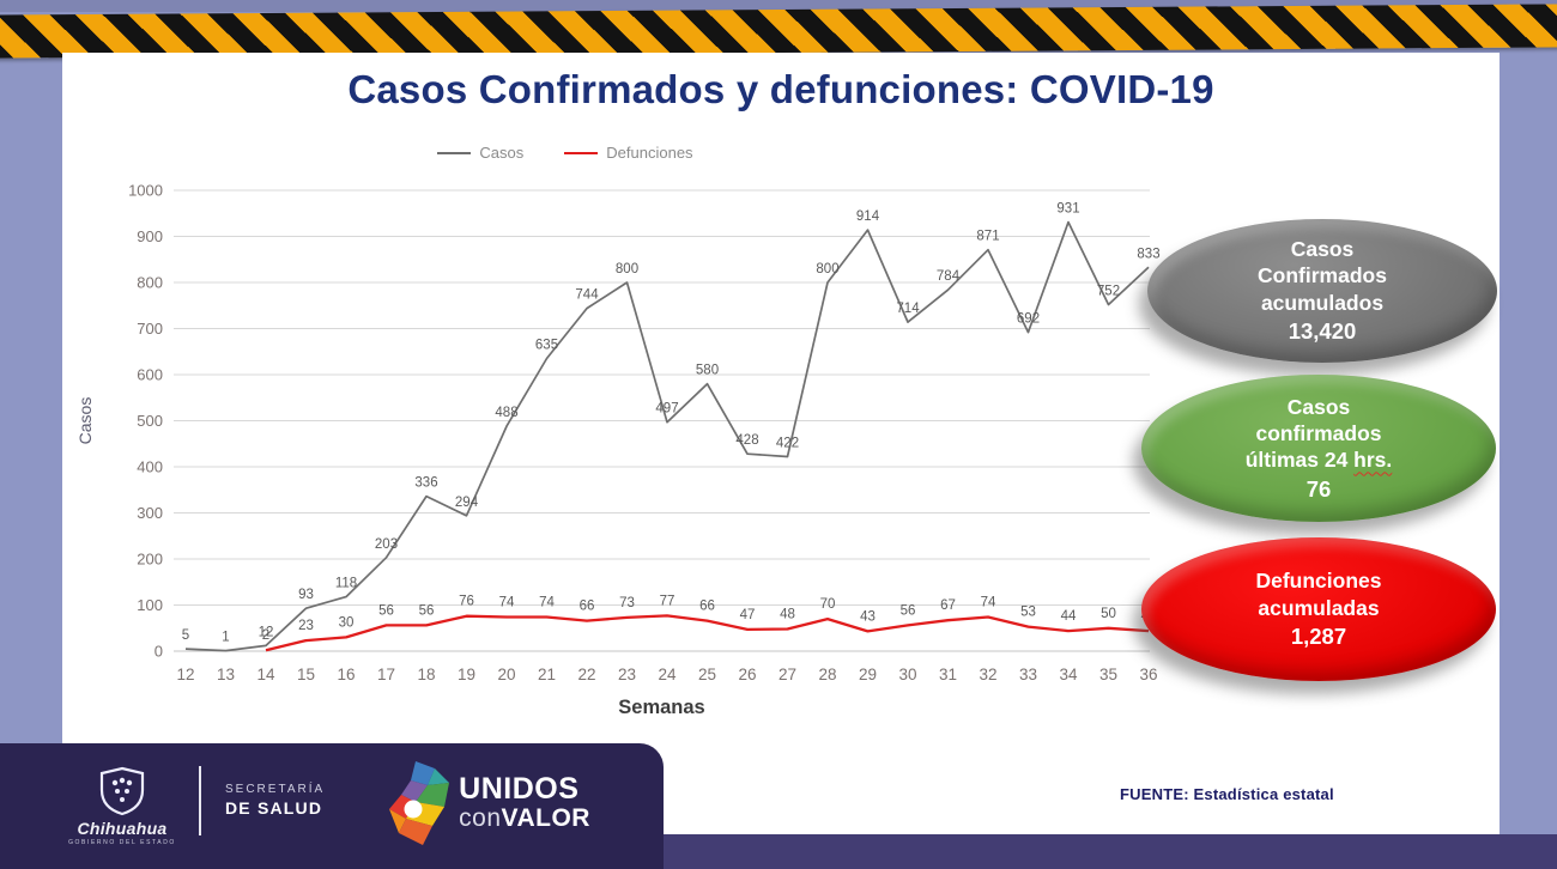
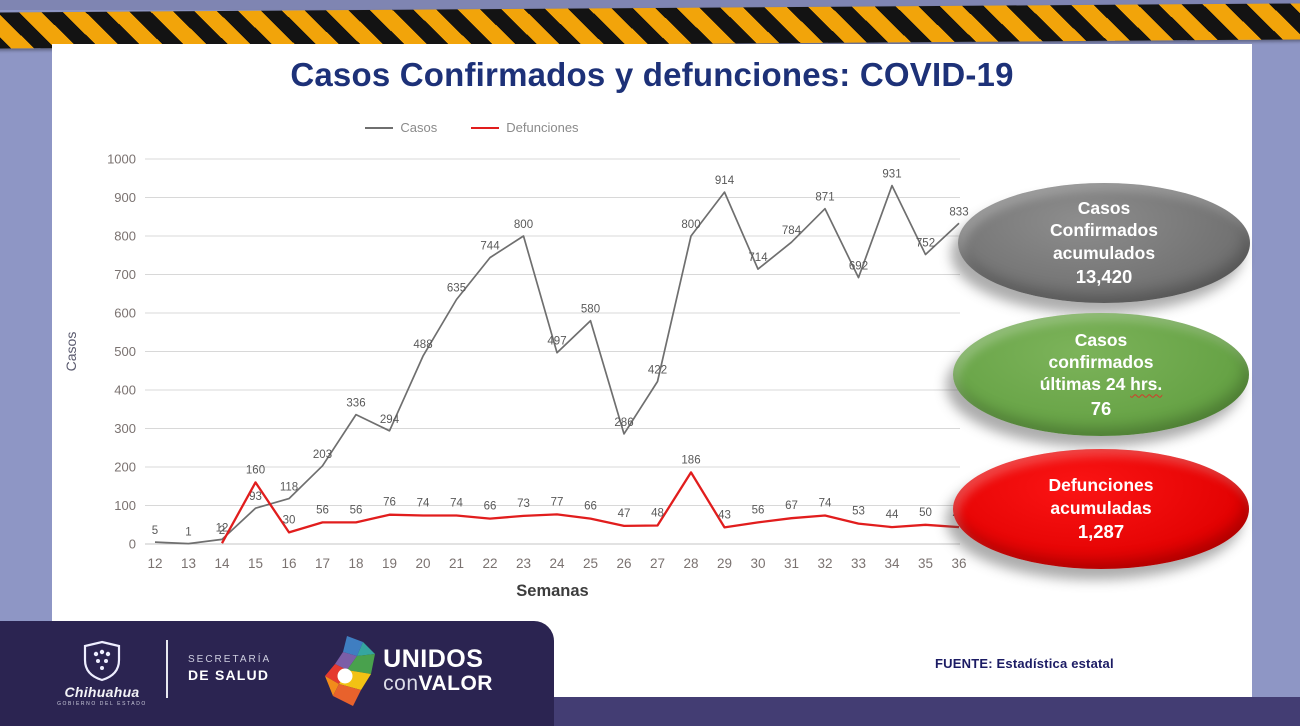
Defunciones/15: 23 -> 160
Casos/26: 428 -> 286
Defunciones/28: 70 -> 186
